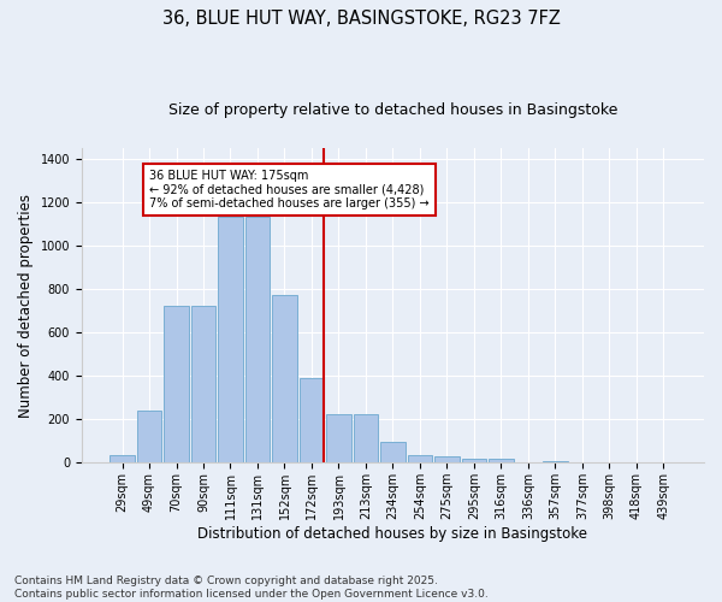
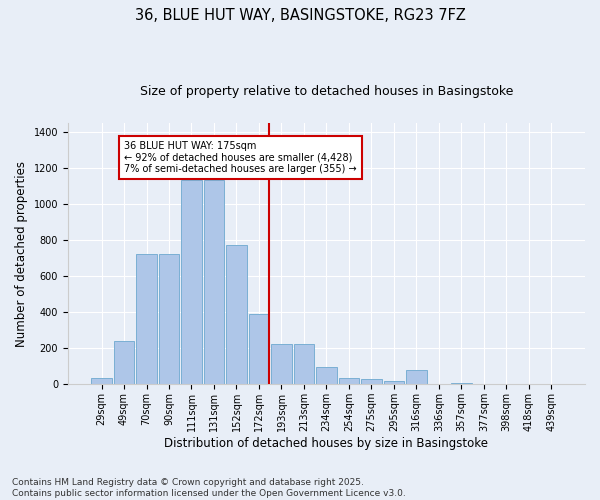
316sqm: 20 -> 80
